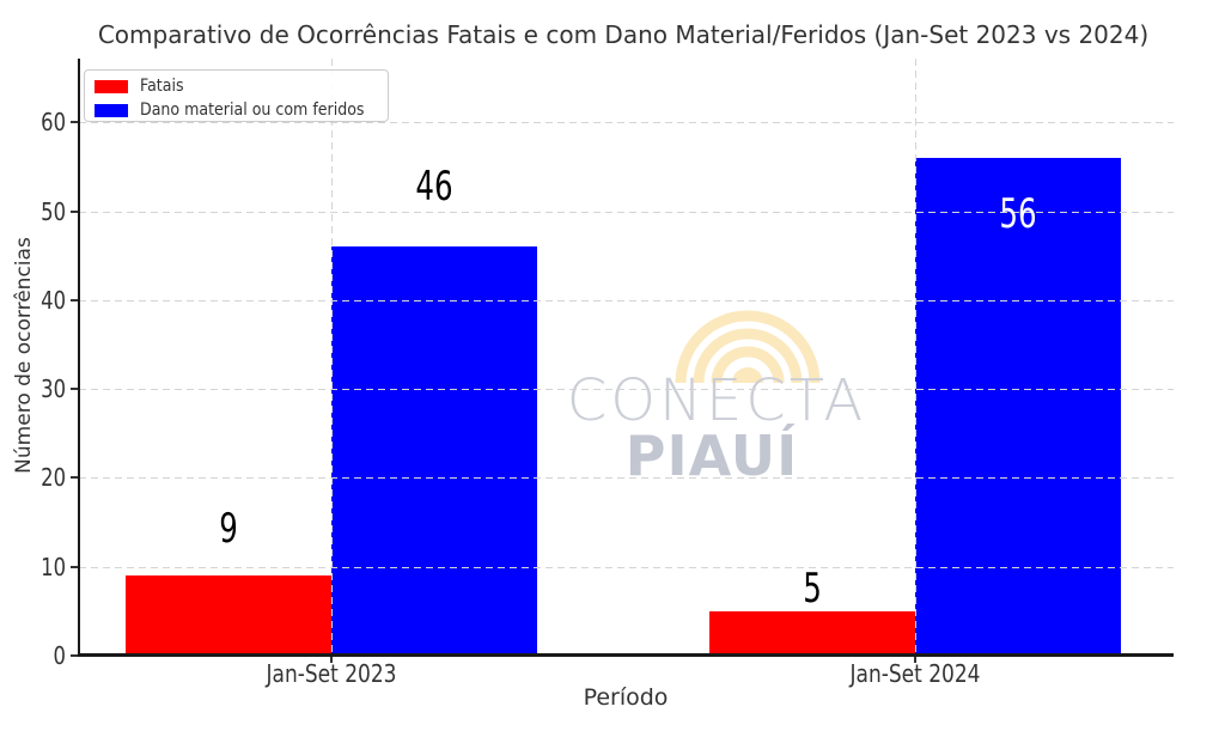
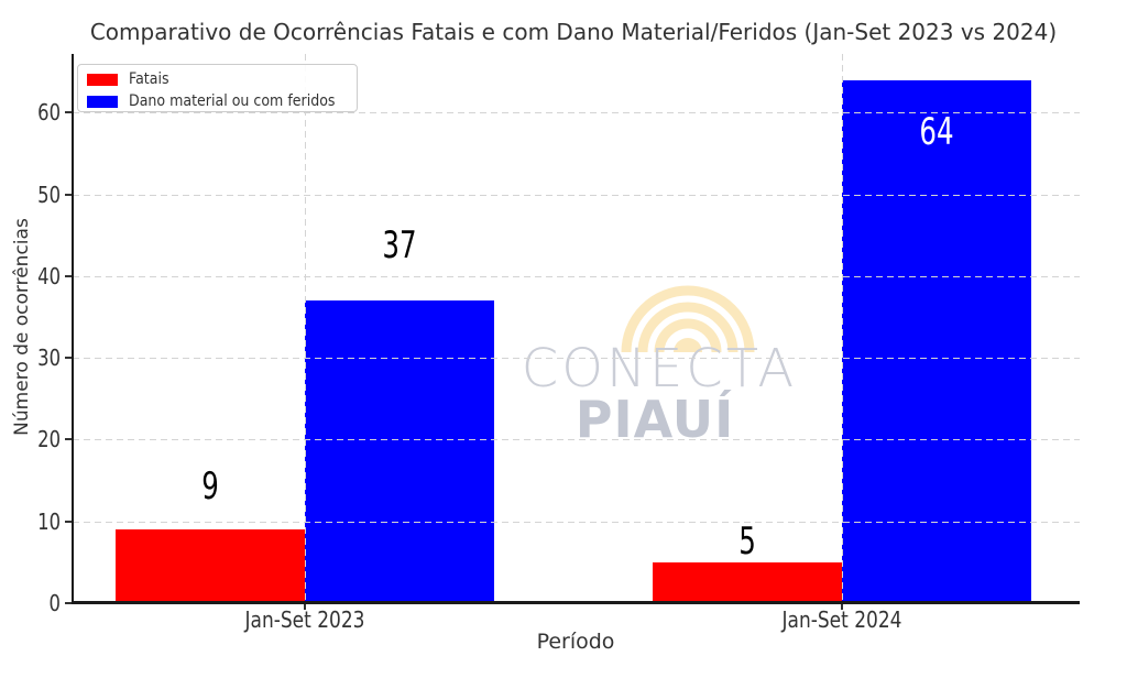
Dano material ou com feridos/Jan-Set 2023: 46 -> 37
Dano material ou com feridos/Jan-Set 2024: 56 -> 64
